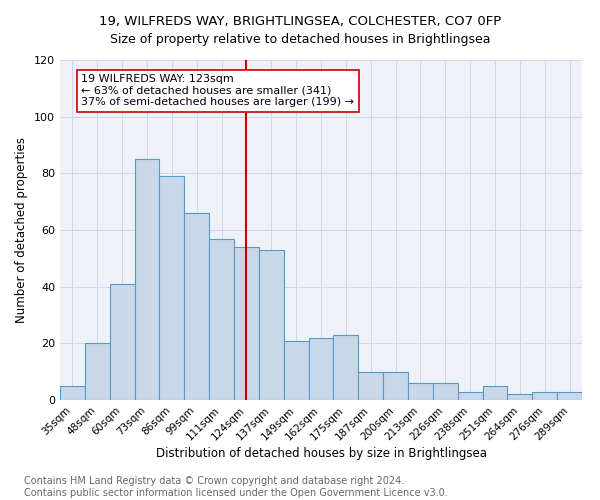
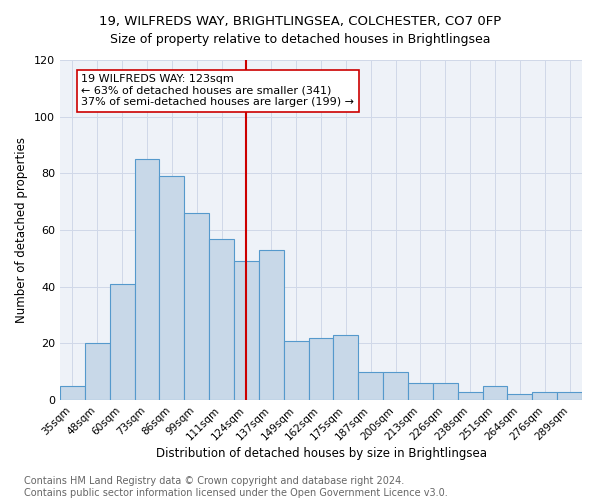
124sqm: 54 -> 49
